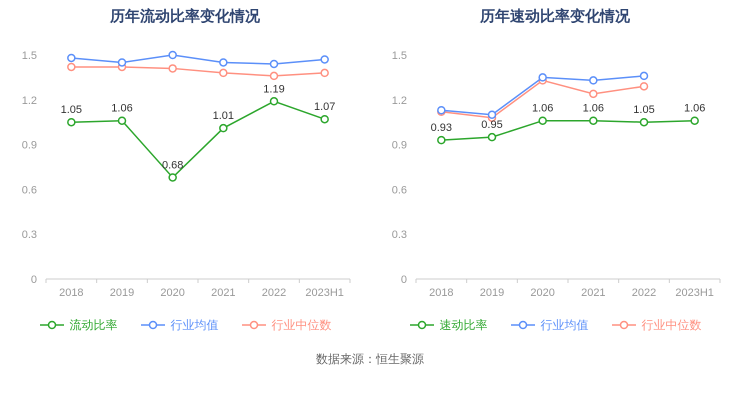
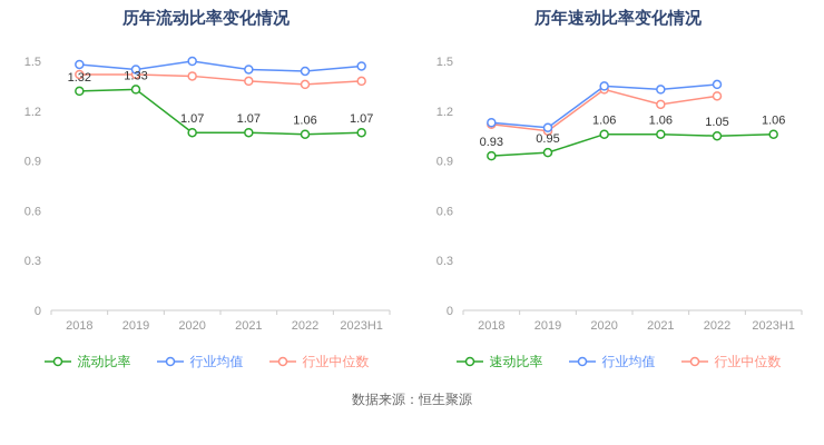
历年流动比率变化情况/流动比率/2018: 1.05 -> 1.32
历年流动比率变化情况/流动比率/2019: 1.06 -> 1.33
历年流动比率变化情况/流动比率/2020: 0.68 -> 1.07
历年流动比率变化情况/流动比率/2021: 1.01 -> 1.07
历年流动比率变化情况/流动比率/2022: 1.19 -> 1.06
